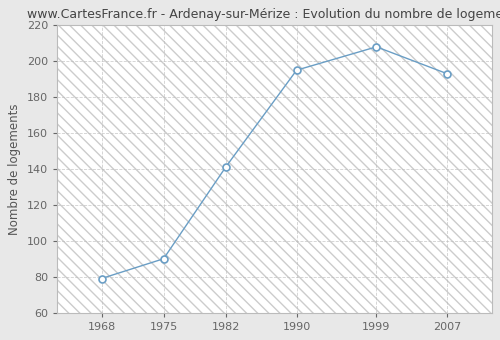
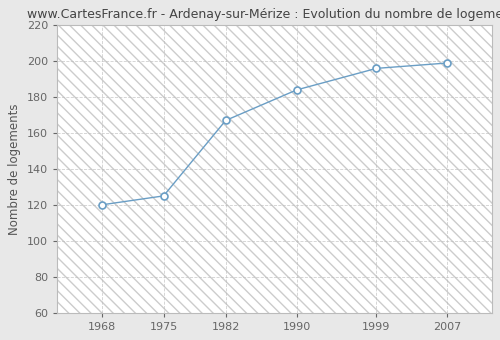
1968: 79 -> 120
1975: 90 -> 125
1982: 141 -> 167
1990: 195 -> 184
1999: 208 -> 196
2007: 193 -> 199
